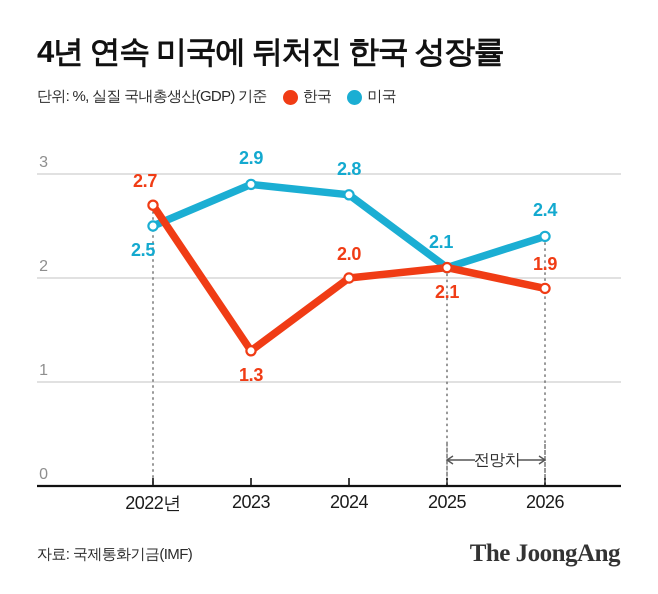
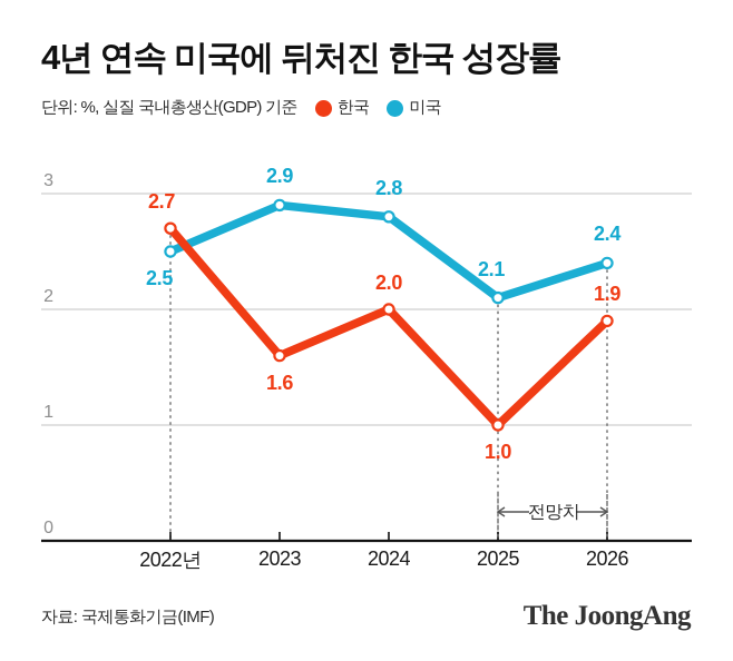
한국/2023: 1.3 -> 1.6
한국/2025: 2.1 -> 1.0
